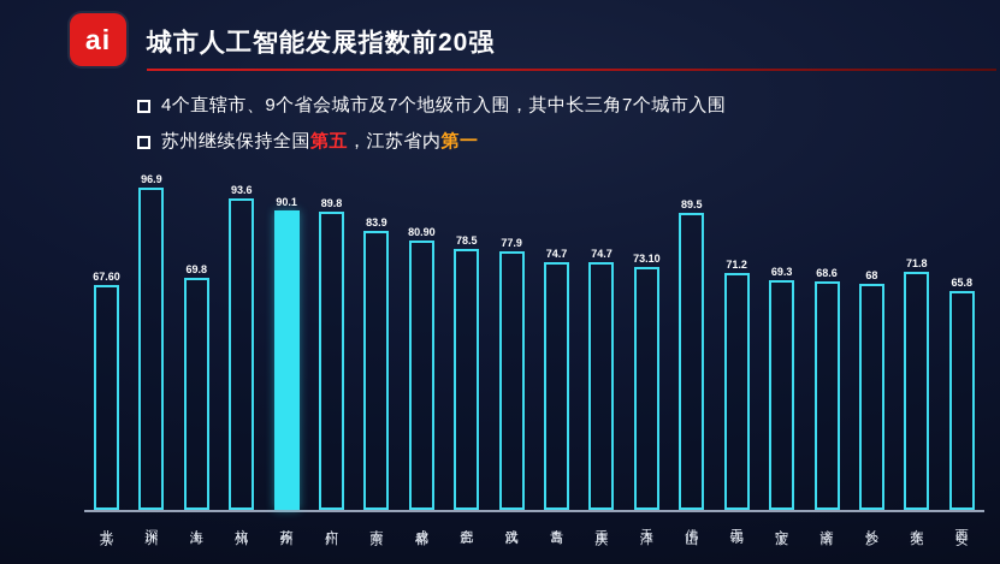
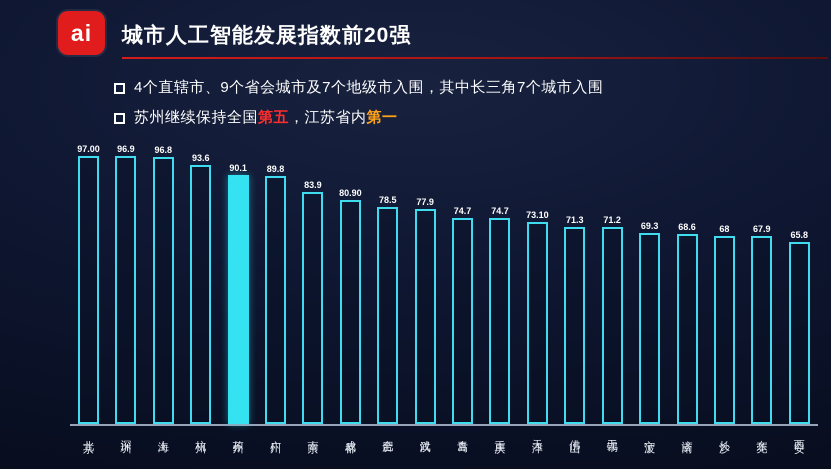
北京: 67.60 -> 97.00
上海: 69.8 -> 96.8
佛山: 89.5 -> 71.3
东莞: 71.8 -> 67.9
